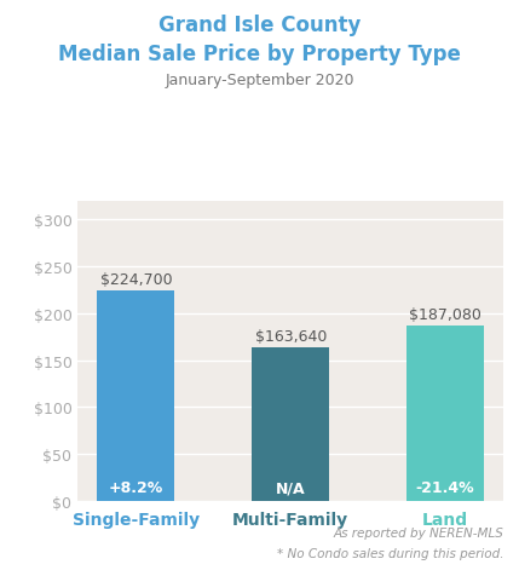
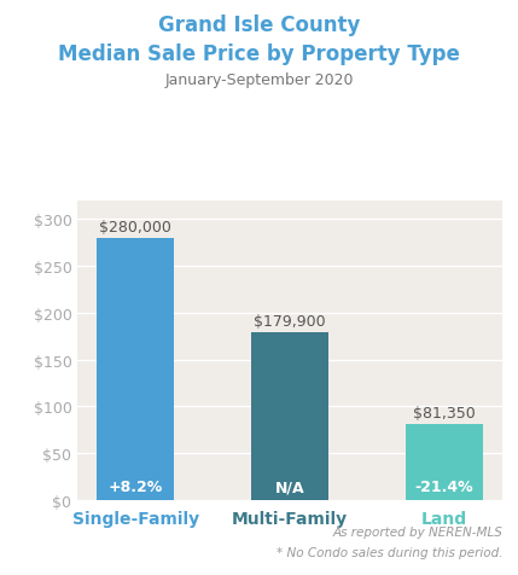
Single-Family: $224,700 -> $280,000
Multi-Family: $163,640 -> $179,900
Land: $187,080 -> $81,350
